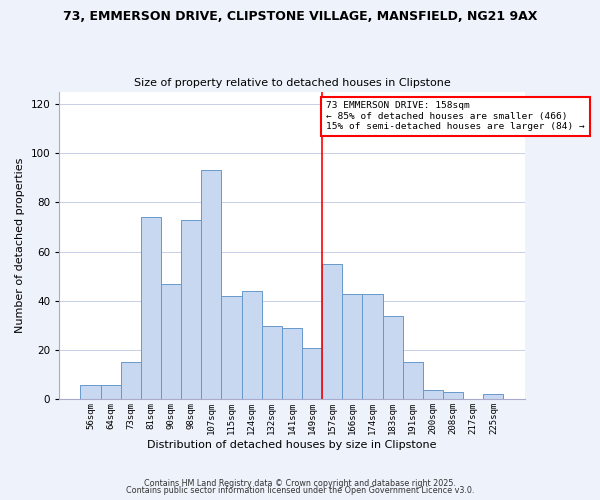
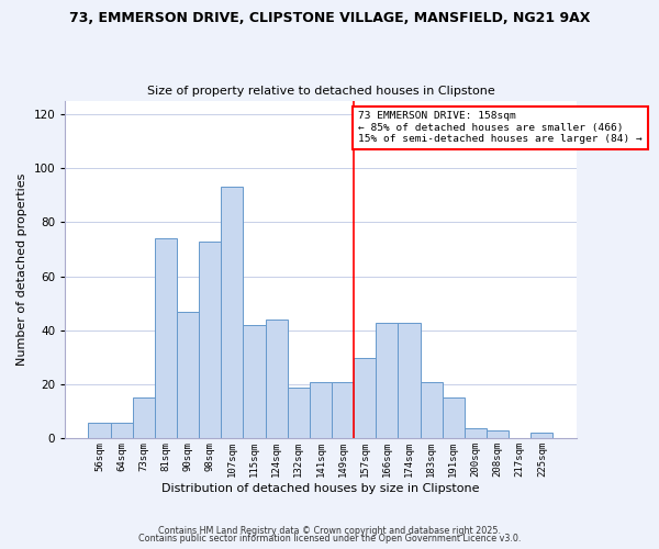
132sqm: 30 -> 19
141sqm: 29 -> 21
157sqm: 55 -> 30
183sqm: 34 -> 21
